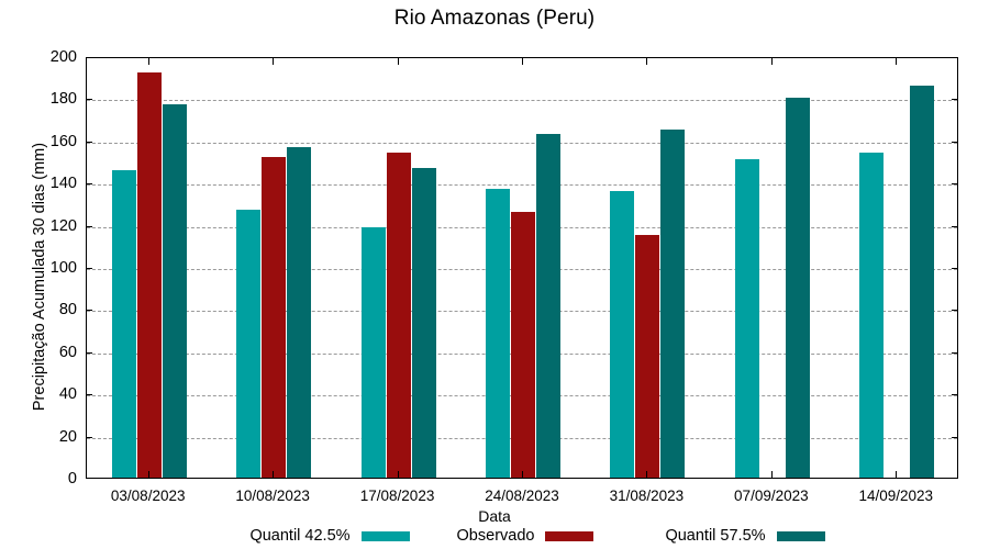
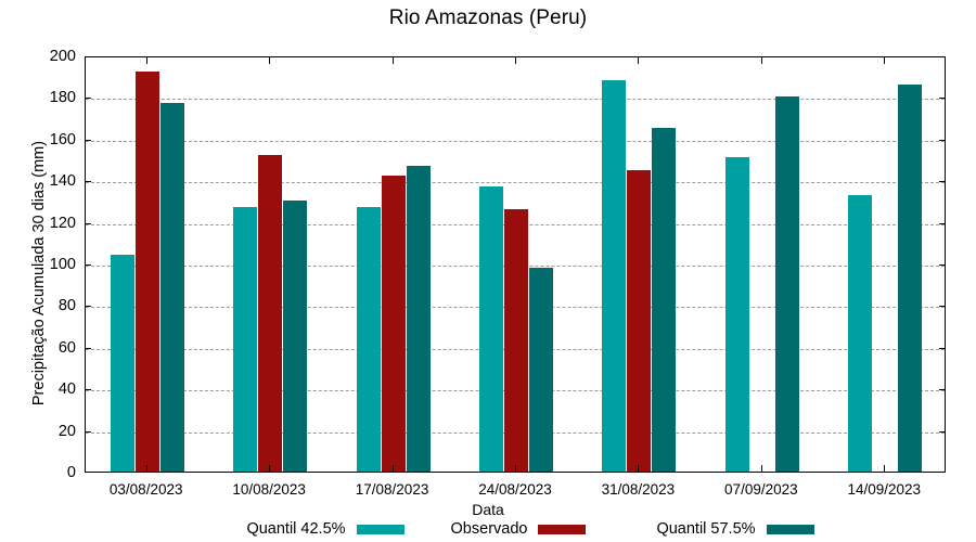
Quantil 42.5%/03/08/2023: 146 -> 104
Quantil 57.5%/10/08/2023: 157 -> 130
Quantil 42.5%/17/08/2023: 119 -> 127
Observado/17/08/2023: 154 -> 142
Quantil 57.5%/24/08/2023: 163 -> 98
Quantil 42.5%/31/08/2023: 136 -> 188
Observado/31/08/2023: 115 -> 145
Quantil 42.5%/14/09/2023: 154 -> 133
